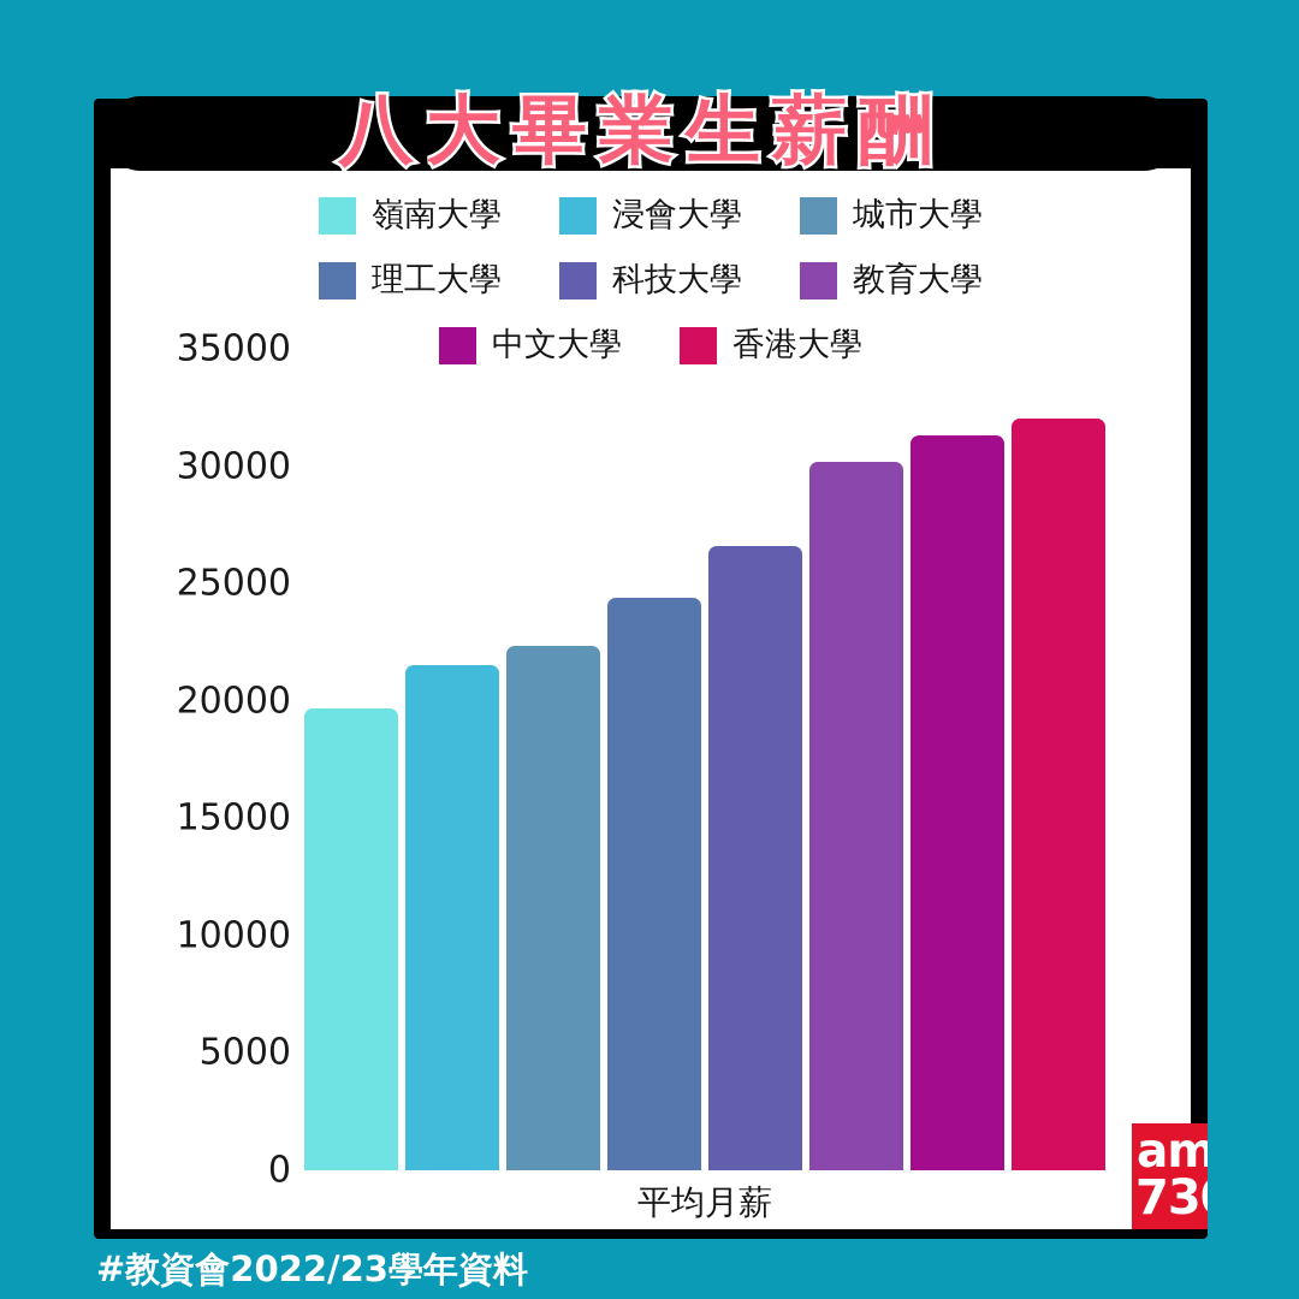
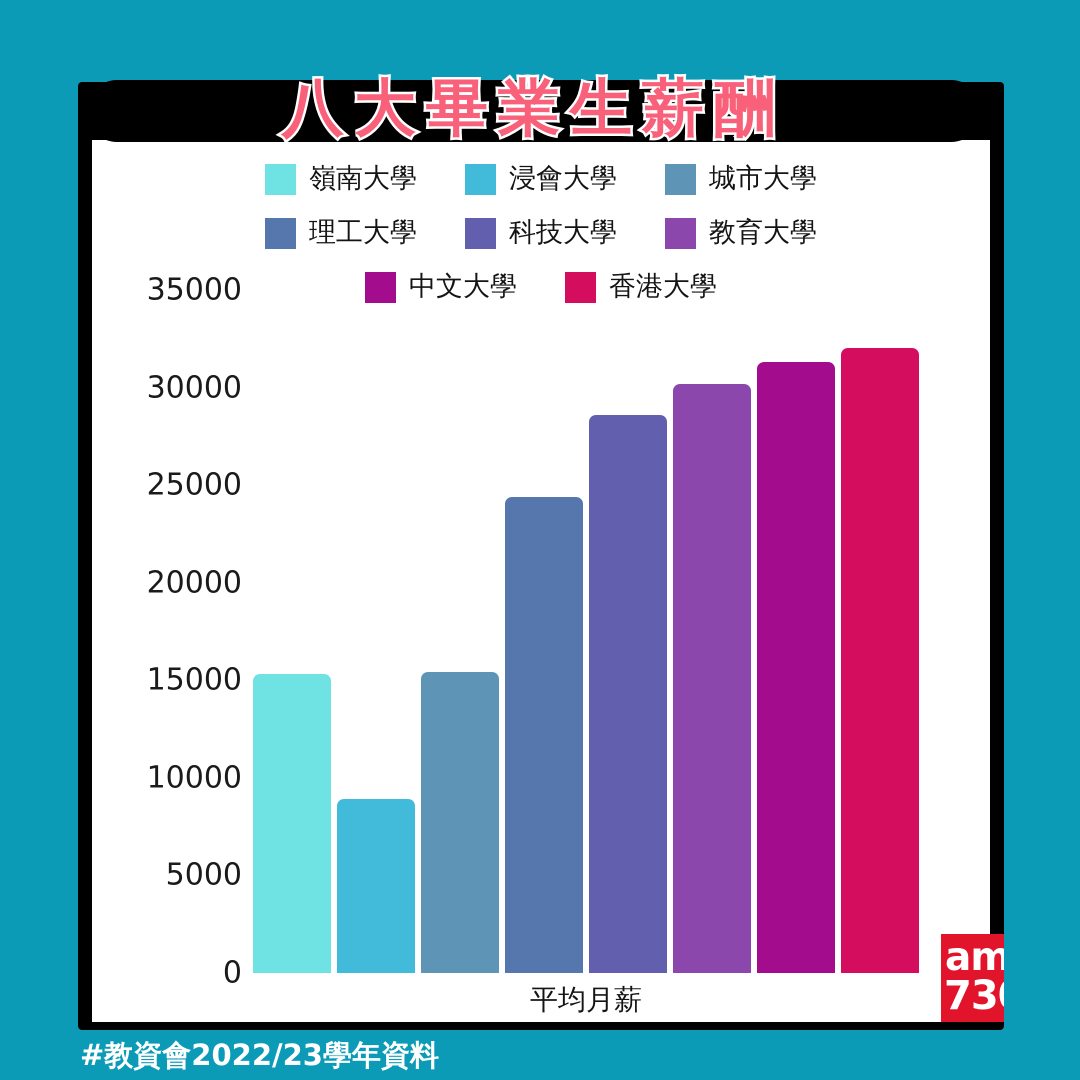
嶺南大學: 19700 -> 15300
浸會大學: 21500 -> 8900
城市大學: 22400 -> 15400
科技大學: 26600 -> 28600
